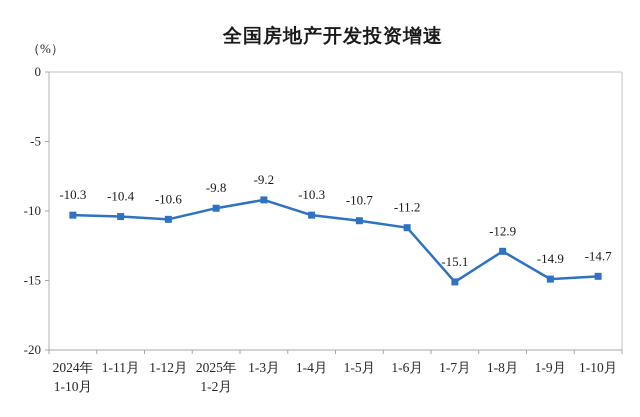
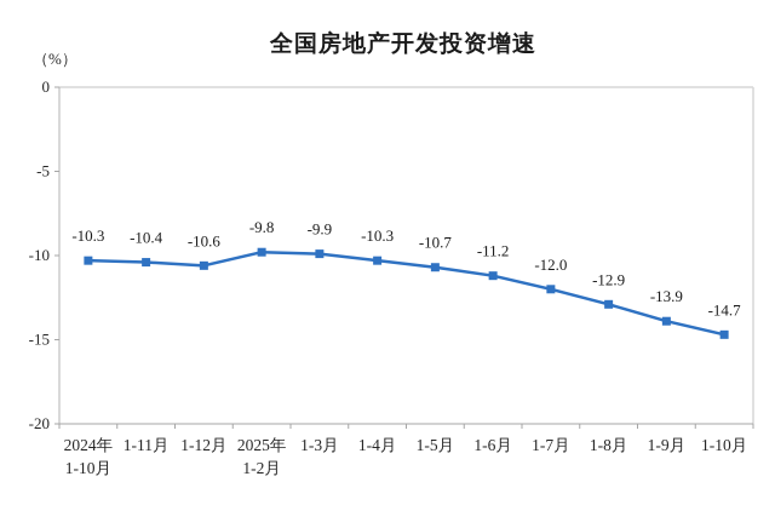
1-3月: -9.2 -> -9.9
1-7月: -15.1 -> -12.0
1-9月: -14.9 -> -13.9
